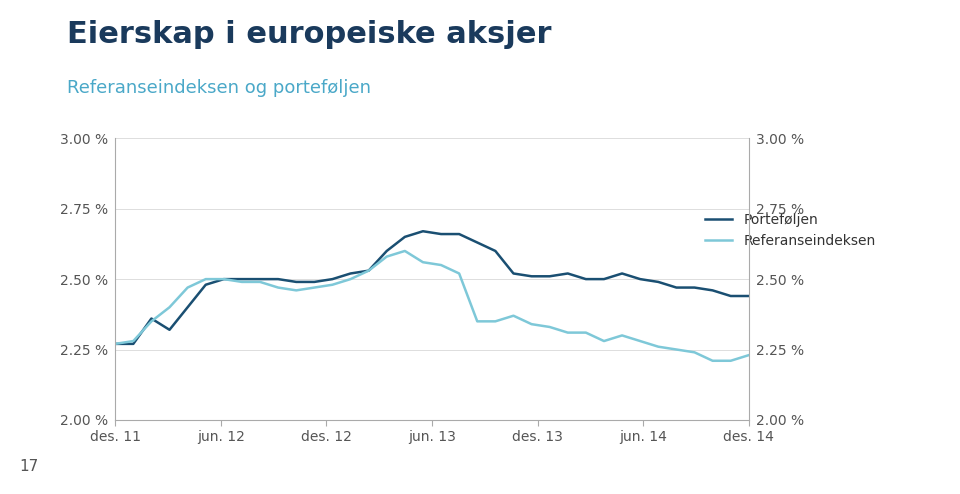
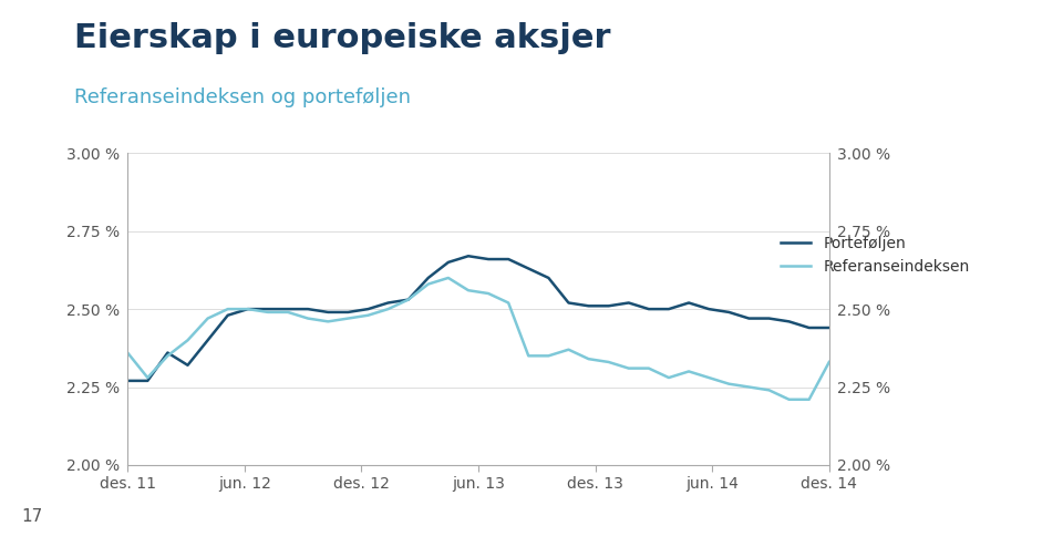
Referanseindeksen/des. 11: 2.27 % -> 2.36 %
Referanseindeksen/des. 14: 2.23 % -> 2.33 %
